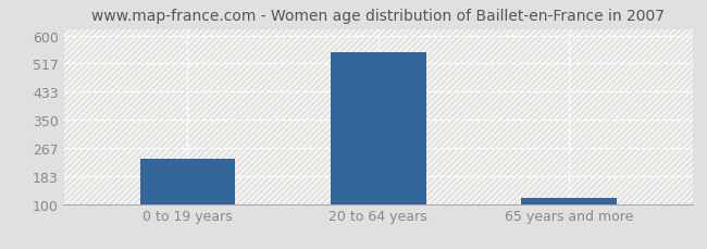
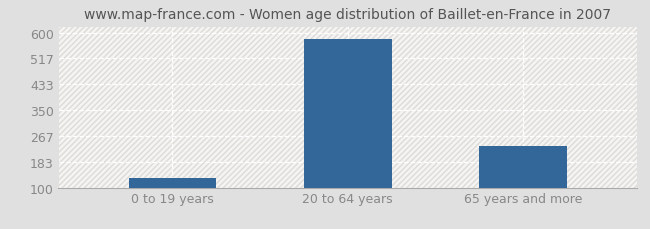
0 to 19 years: 233 -> 130
20 to 64 years: 552 -> 580
65 years and more: 117 -> 235
